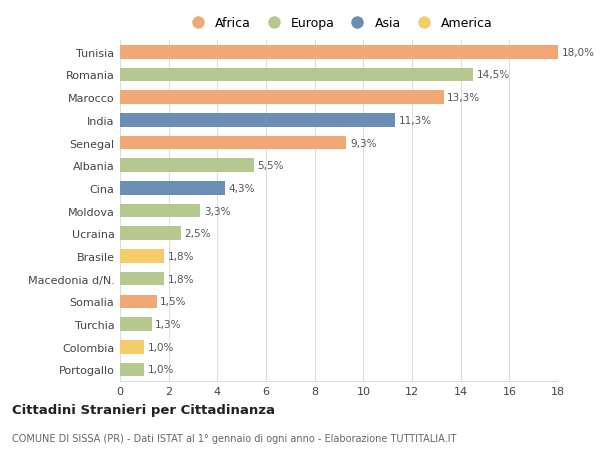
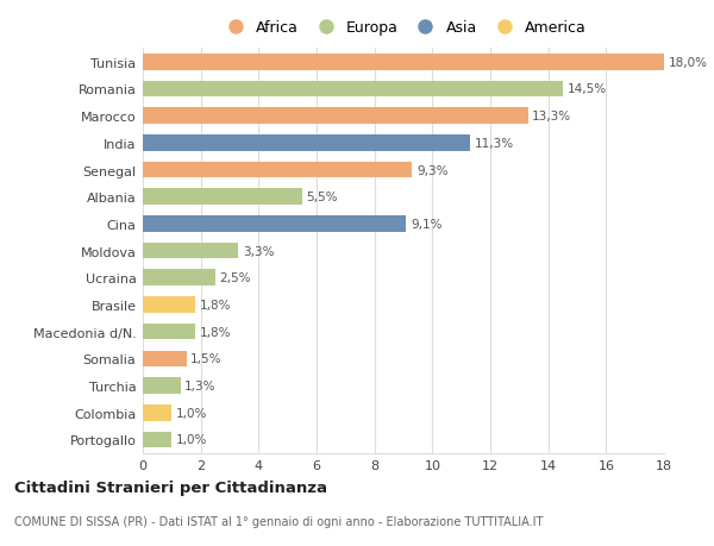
Cina: 4,3% -> 9,1%
